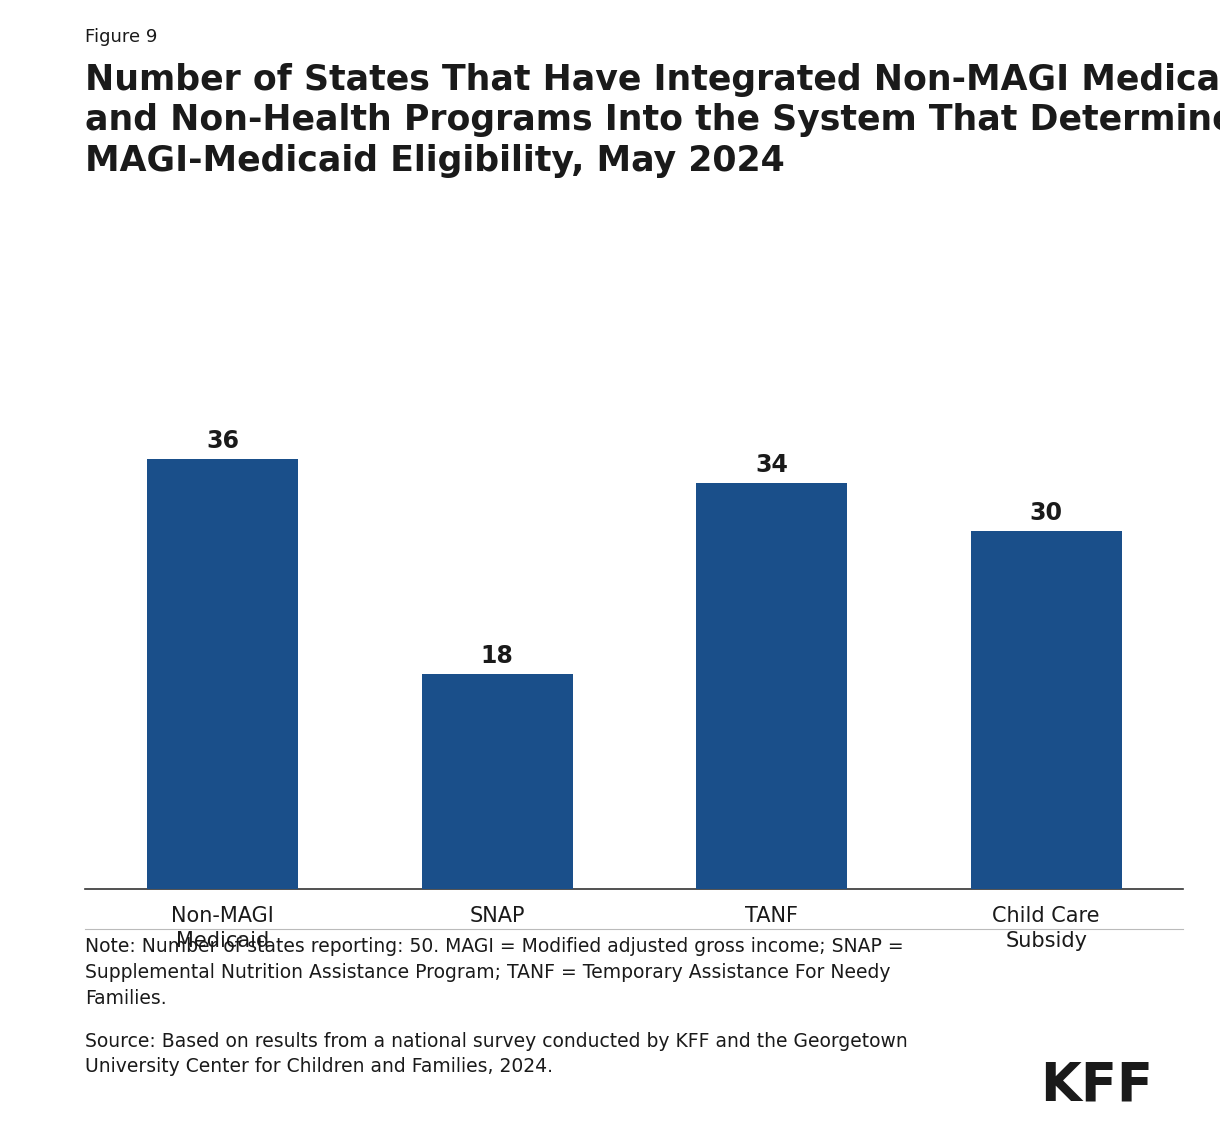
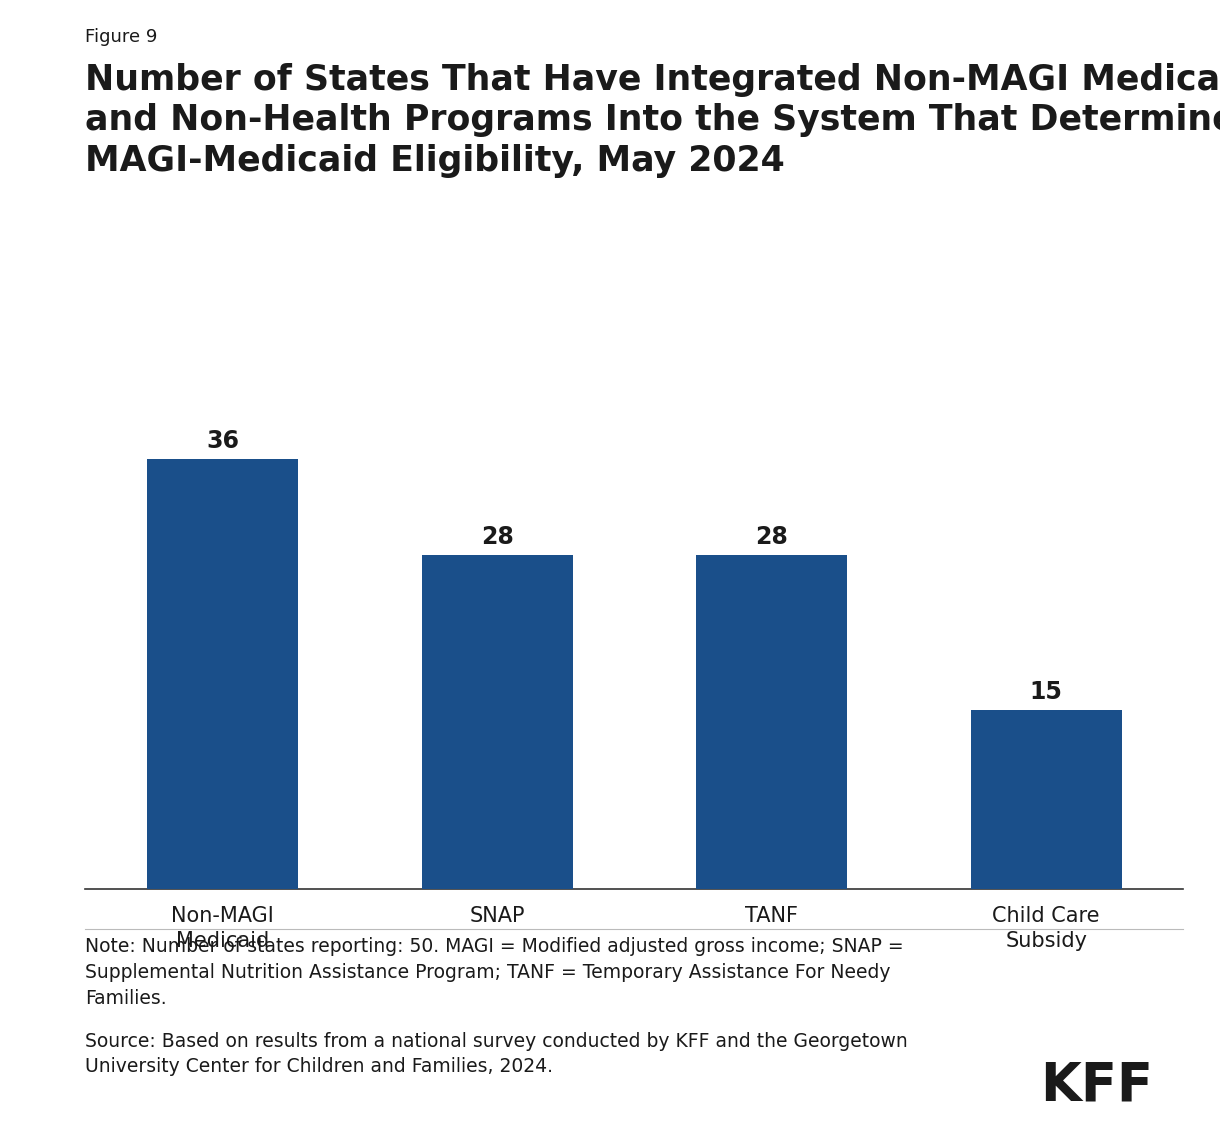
SNAP: 18 -> 28
TANF: 34 -> 28
Child Care Subsidy: 30 -> 15
